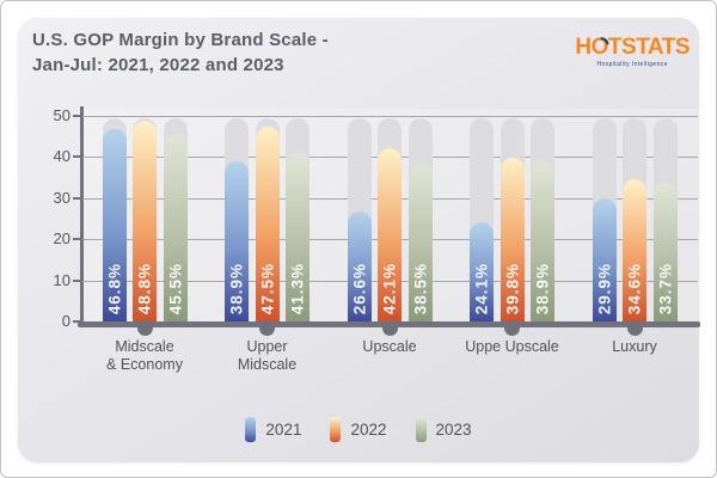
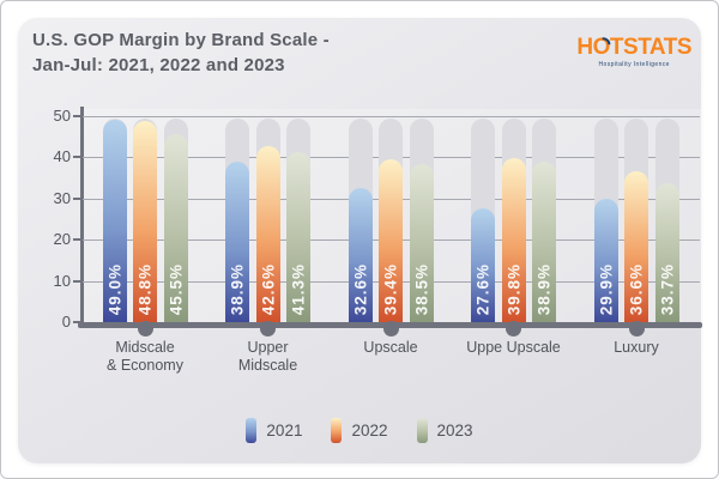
2021/Midscale & Economy: 46.8% -> 49.0%
2022/Upper Midscale: 47.5% -> 42.6%
2021/Upscale: 26.6% -> 32.6%
2022/Upscale: 42.1% -> 39.4%
2021/Uppe Upscale: 24.1% -> 27.6%
2022/Luxury: 34.6% -> 36.6%
